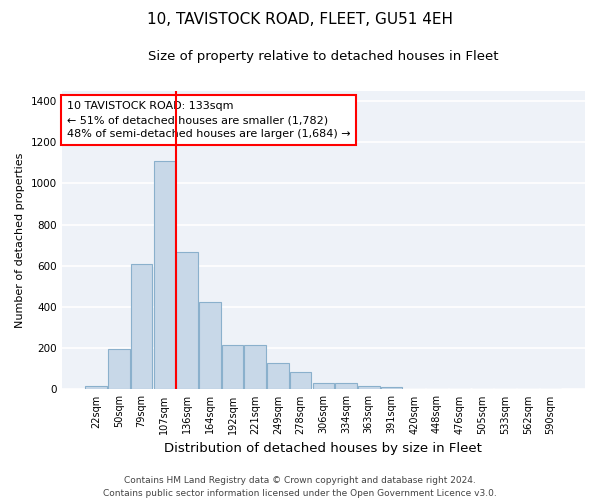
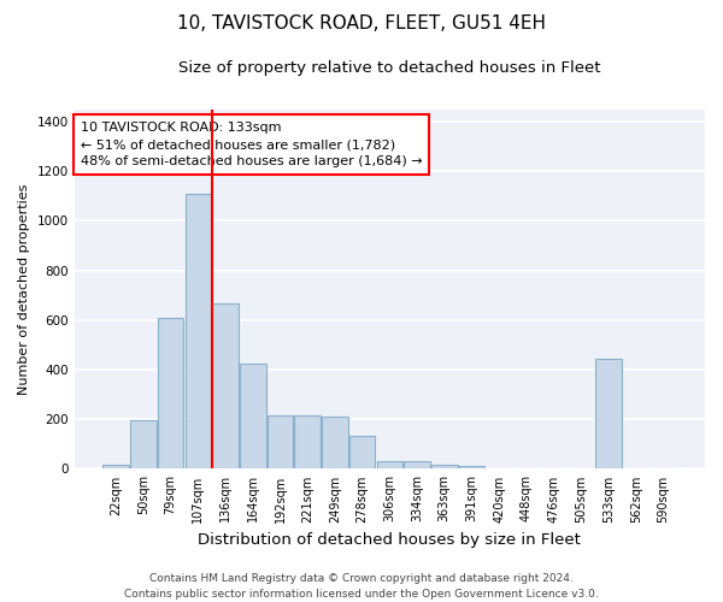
249sqm: 130 -> 210
278sqm: 85 -> 135
533sqm: 1 -> 445
